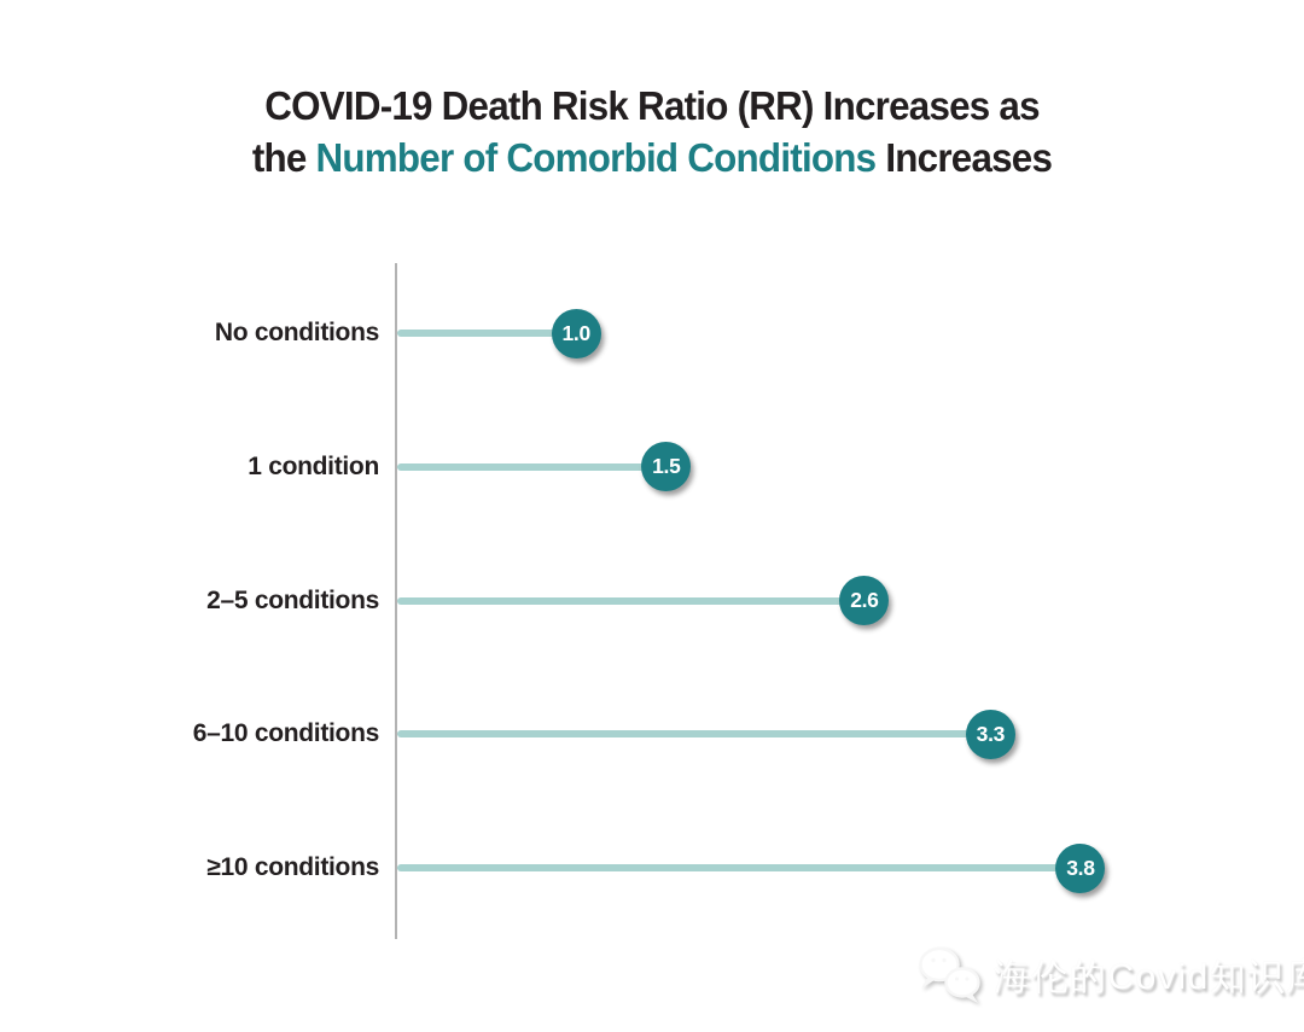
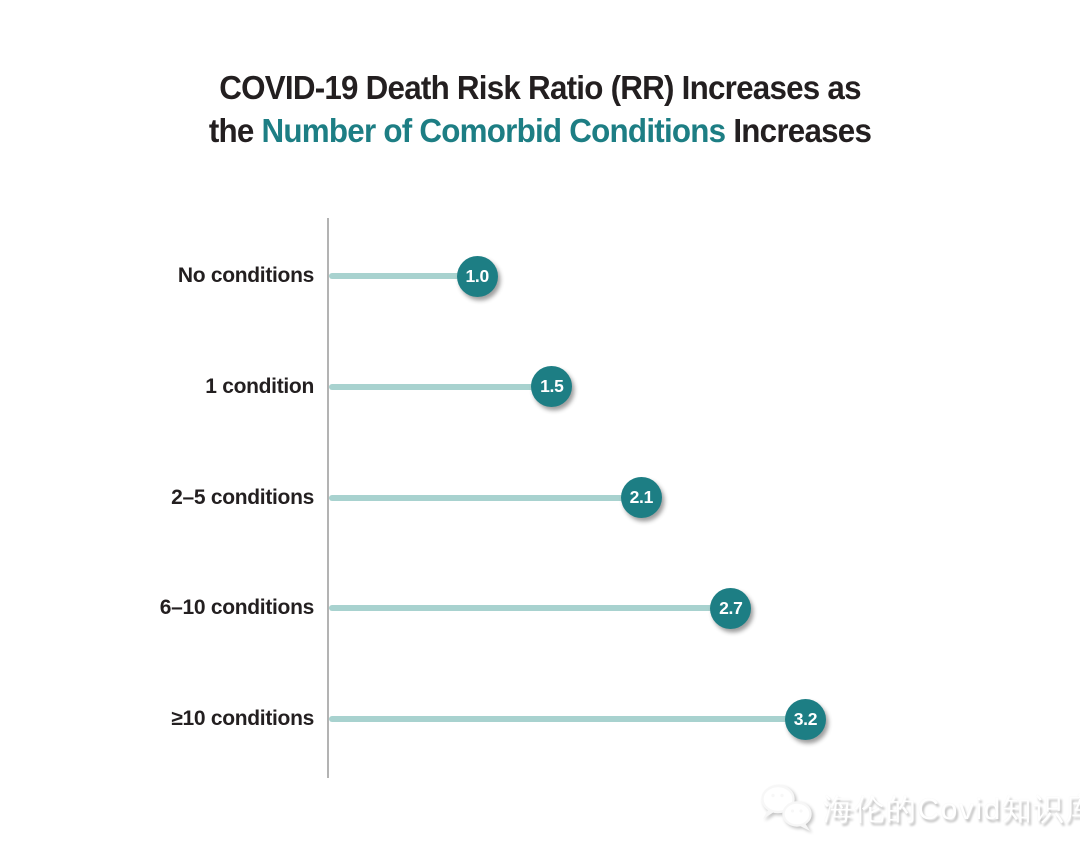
2–5 conditions: 2.6 -> 2.1
6–10 conditions: 3.3 -> 2.7
≥10 conditions: 3.8 -> 3.2
